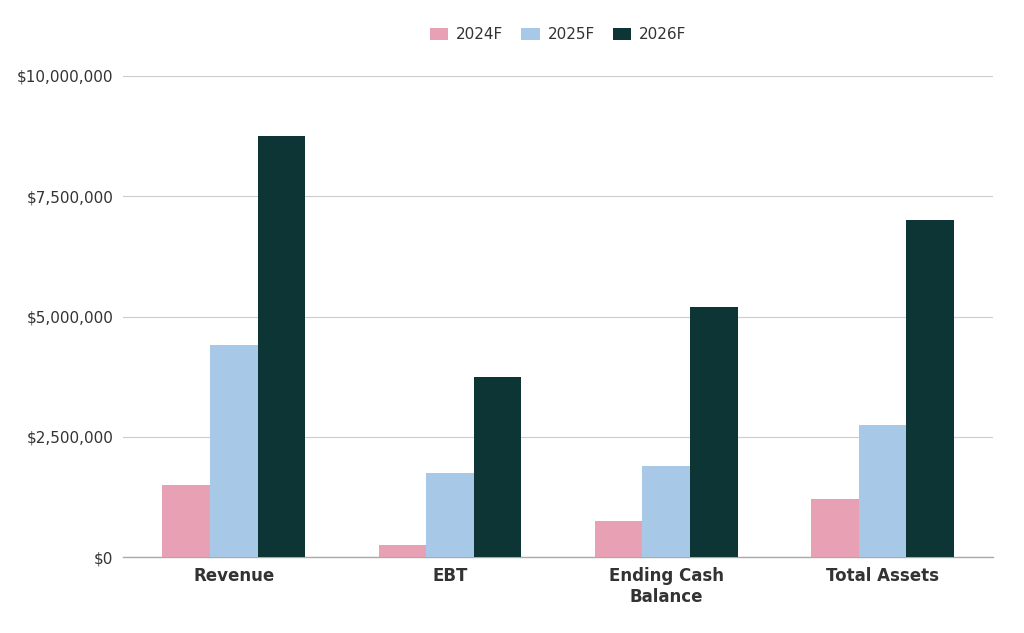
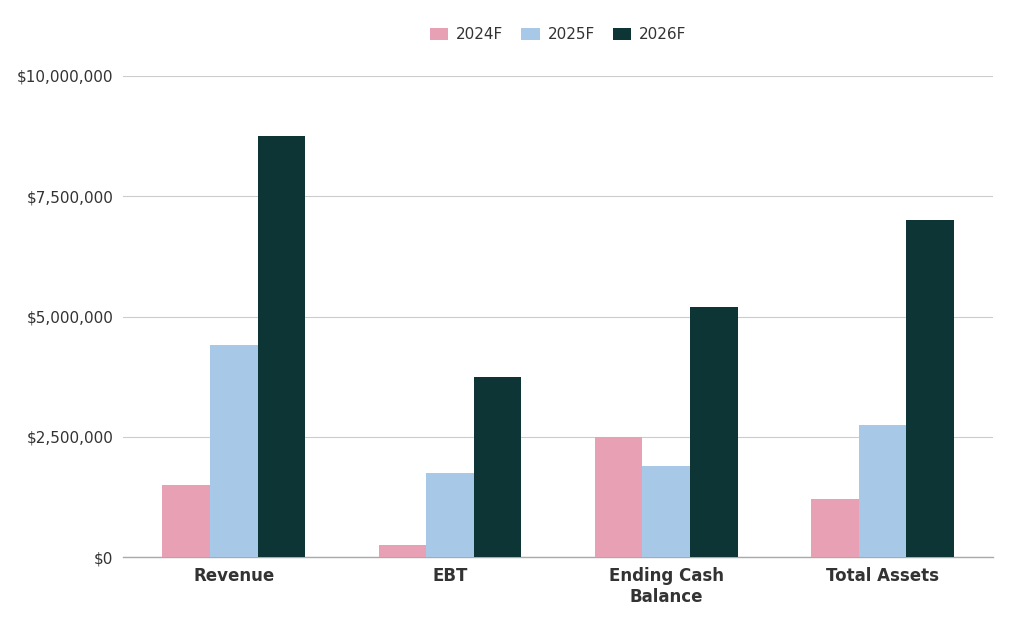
2024F/Ending Cash Balance: $750,000 -> $2,500,000
